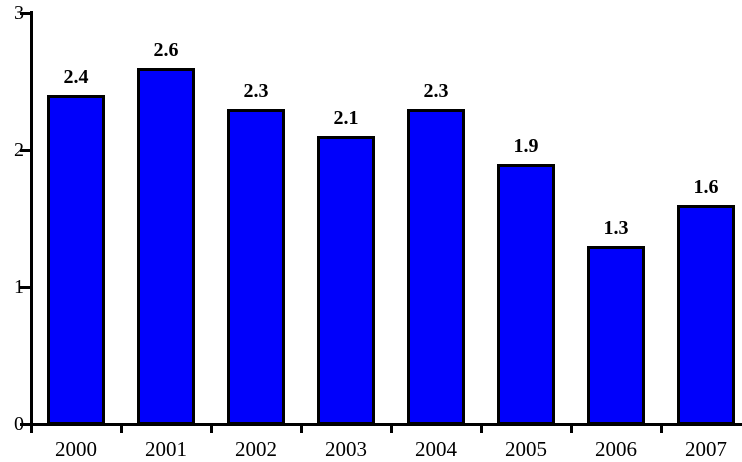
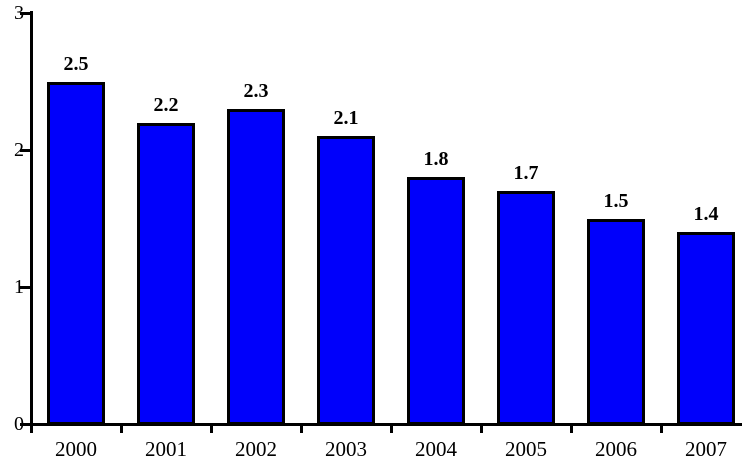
2000: 2.4 -> 2.5
2001: 2.6 -> 2.2
2004: 2.3 -> 1.8
2005: 1.9 -> 1.7
2006: 1.3 -> 1.5
2007: 1.6 -> 1.4
